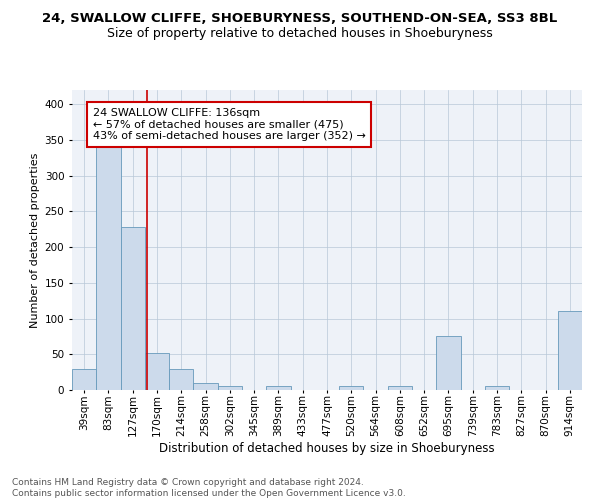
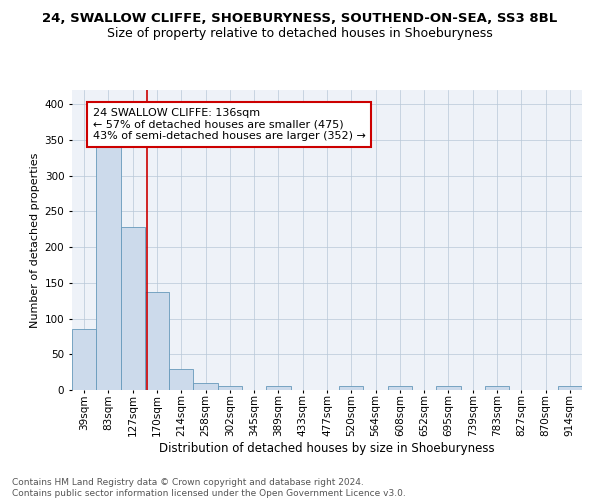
39sqm: 30 -> 85
170sqm: 52 -> 137
695sqm: 76 -> 5
914sqm: 110 -> 5
